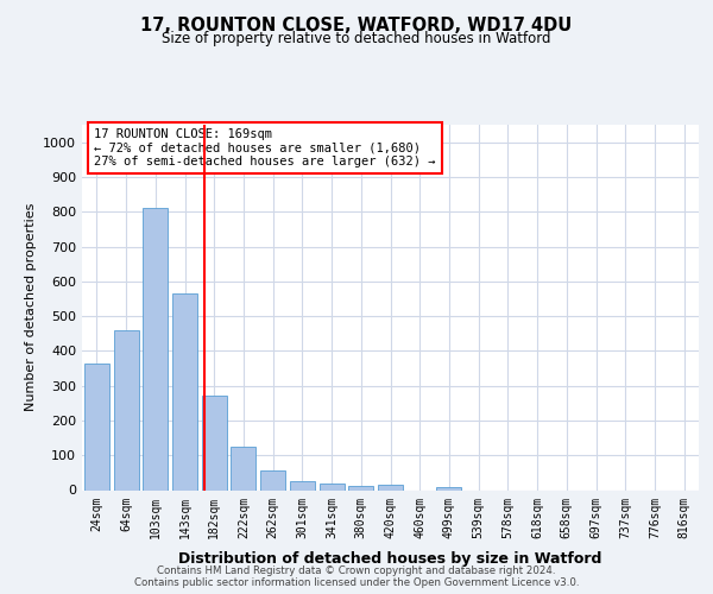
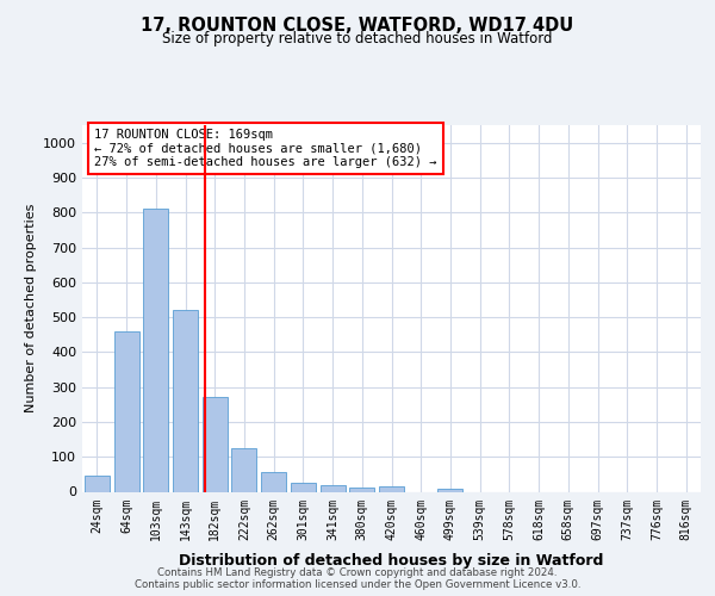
24sqm: 365 -> 45
143sqm: 565 -> 520
